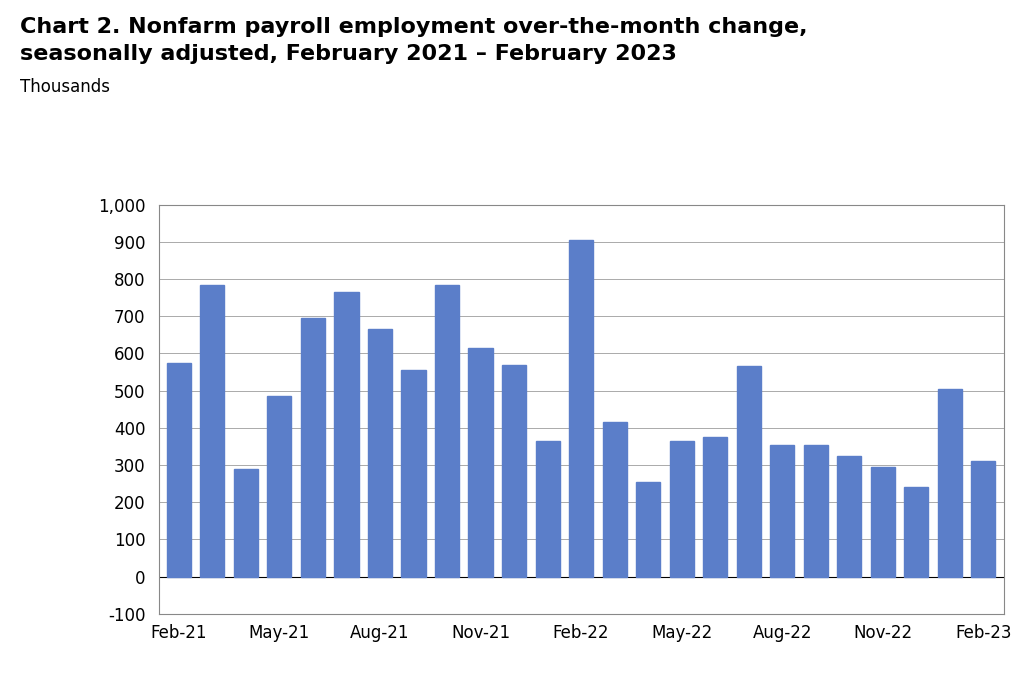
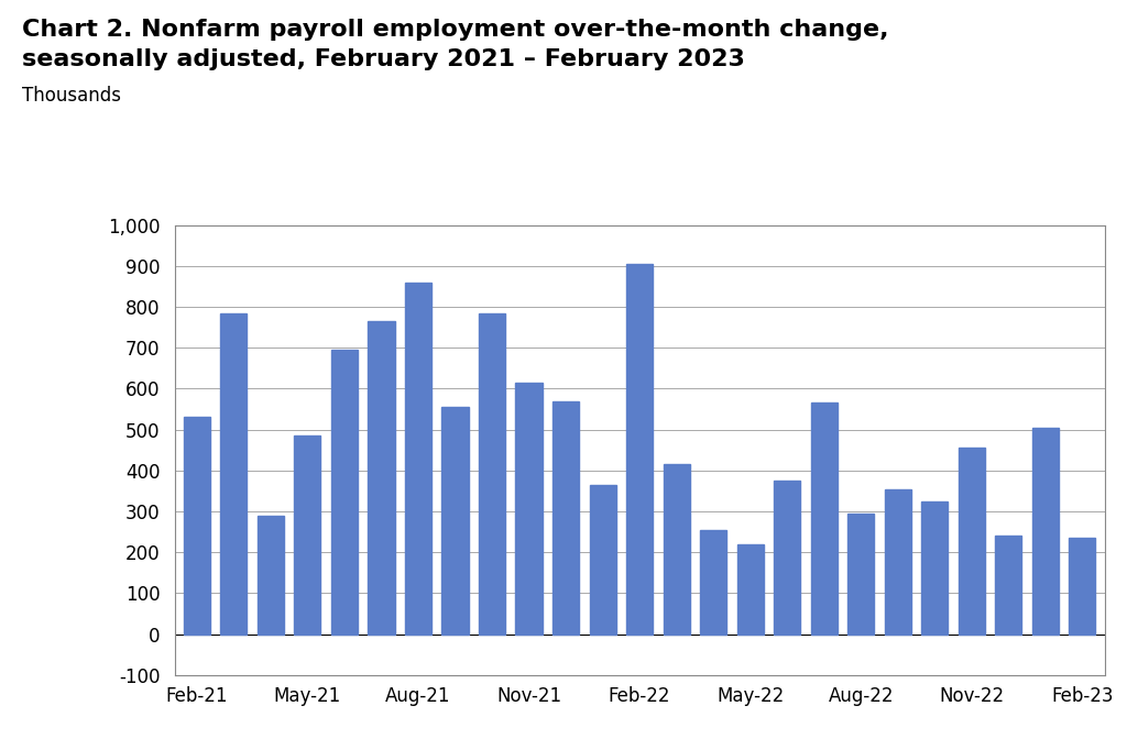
Feb-21: 575 -> 530
Aug-21: 665 -> 860
May-22: 365 -> 220
Aug-22: 355 -> 295
Nov-22: 295 -> 455
Feb-23: 311 -> 235
